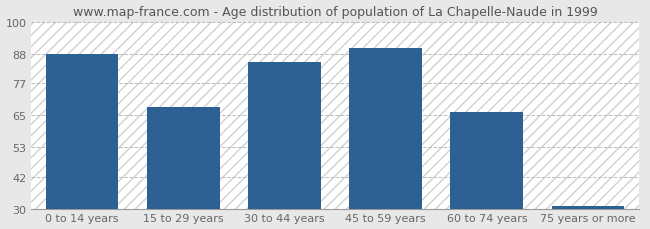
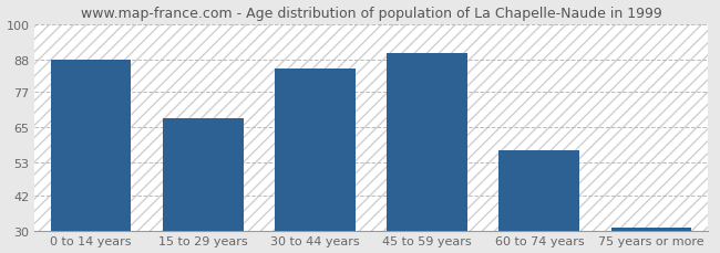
60 to 74 years: 66 -> 57
